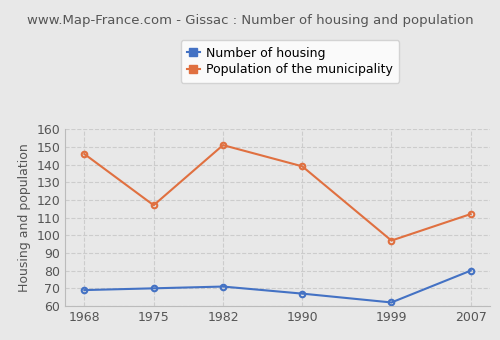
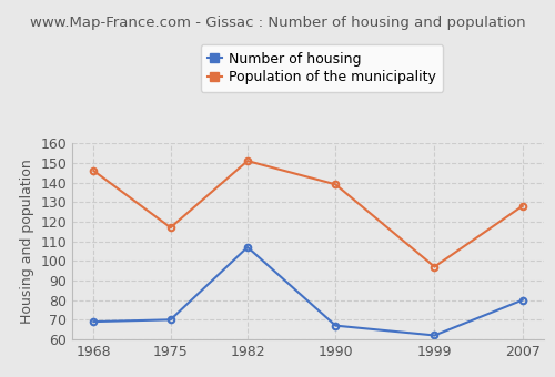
Number of housing/1982: 71 -> 107
Population of the municipality/2007: 112 -> 128
